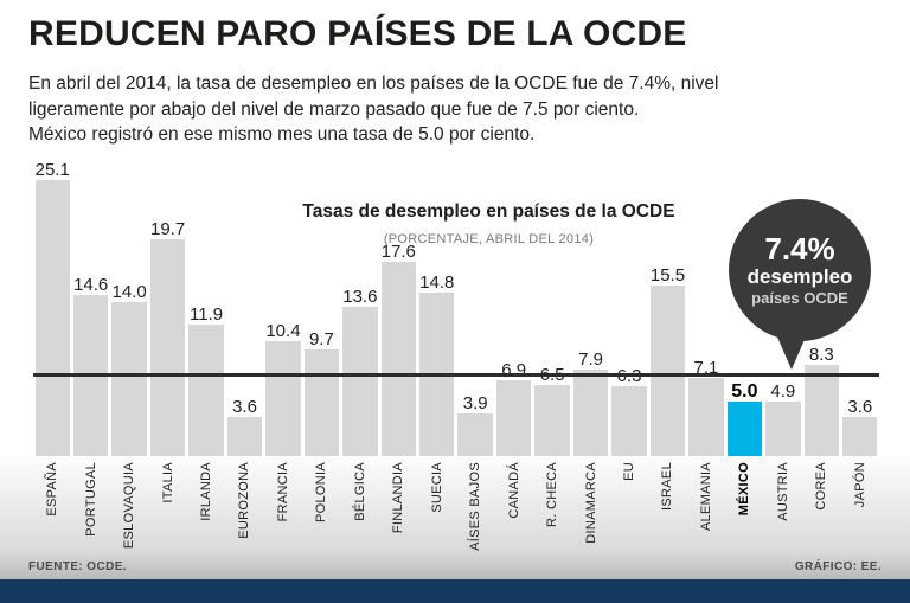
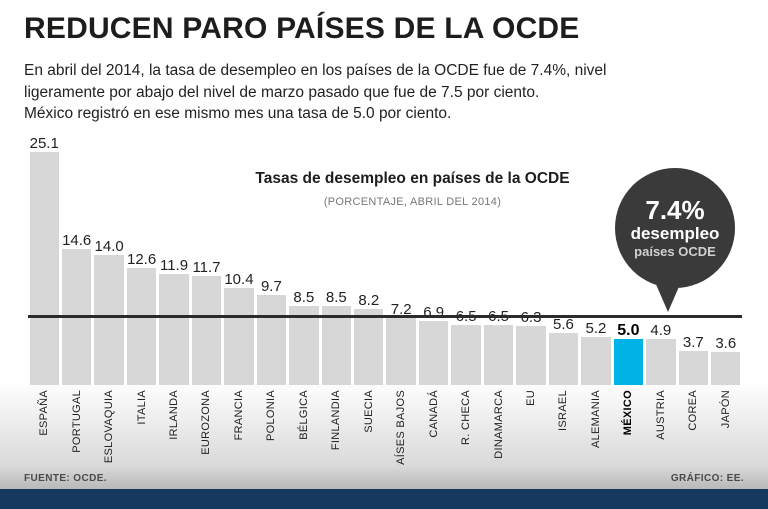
ITALIA: 19.7 -> 12.6
EUROZONA: 3.6 -> 11.7
BÉLGICA: 13.6 -> 8.5
FINLANDIA: 17.6 -> 8.5
SUECIA: 14.8 -> 8.2
PAÍSES BAJOS: 3.9 -> 7.2
DINAMARCA: 7.9 -> 6.5
ISRAEL: 15.5 -> 5.6
ALEMANIA: 7.1 -> 5.2
COREA: 8.3 -> 3.7
